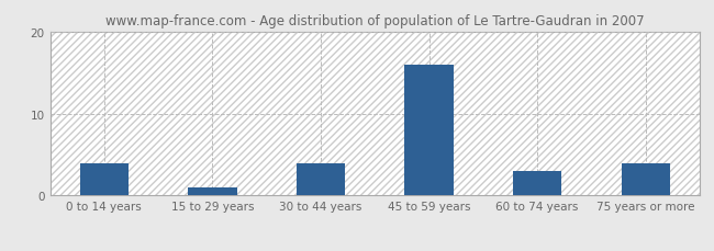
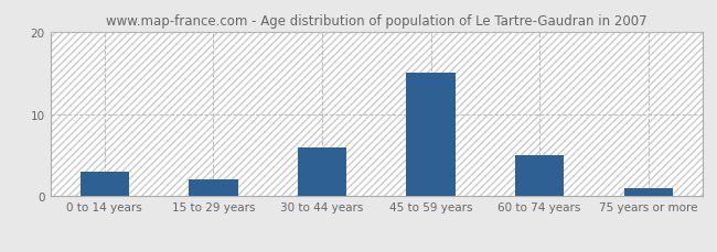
0 to 14 years: 4 -> 3
15 to 29 years: 1 -> 2
30 to 44 years: 4 -> 6
45 to 59 years: 16 -> 15
60 to 74 years: 3 -> 5
75 years or more: 4 -> 1
